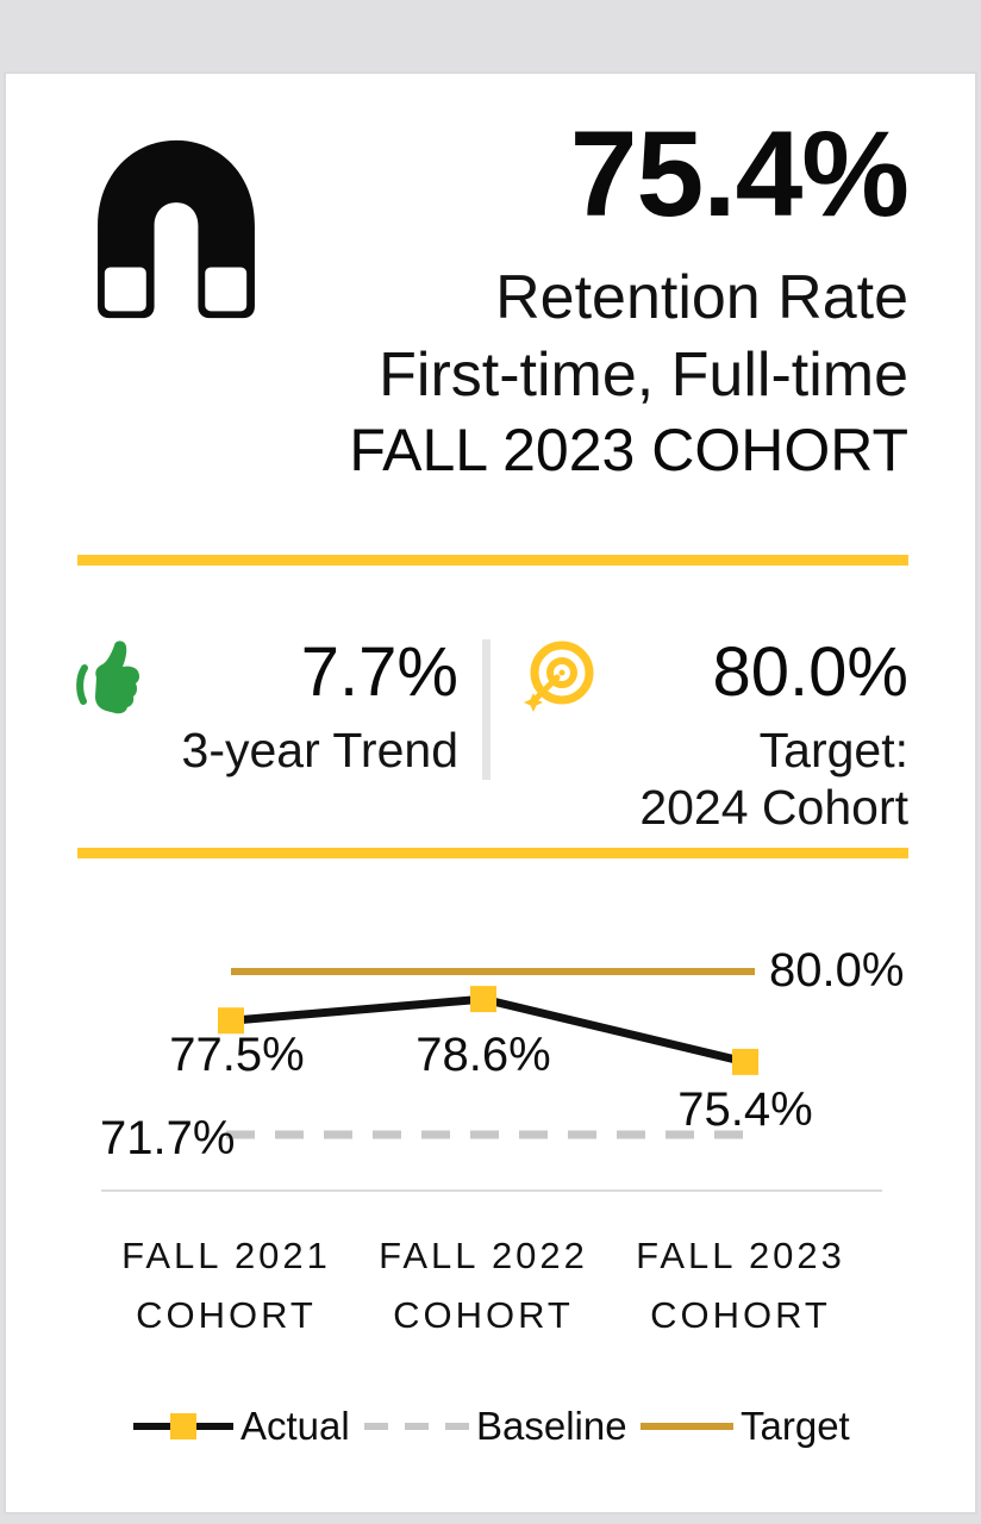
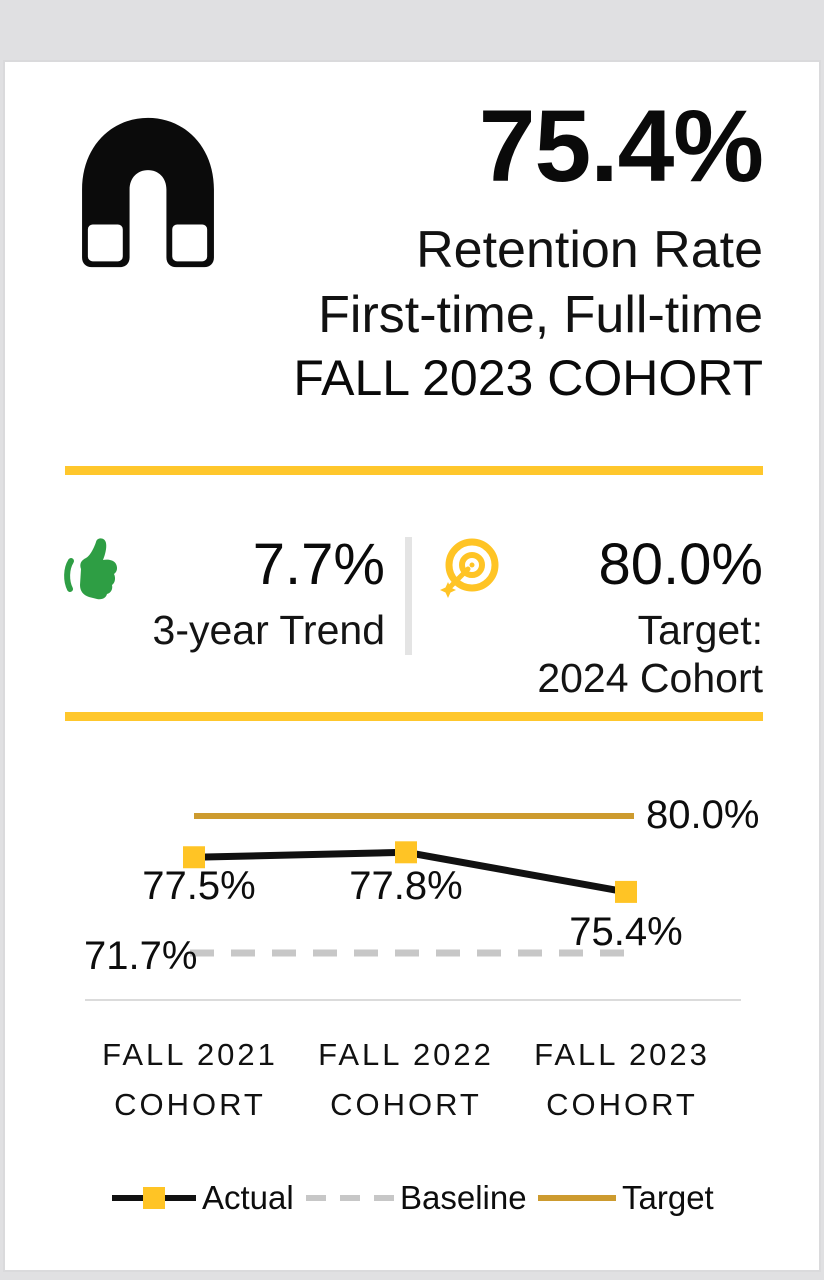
Actual/FALL 2022 COHORT: 78.6% -> 77.8%
